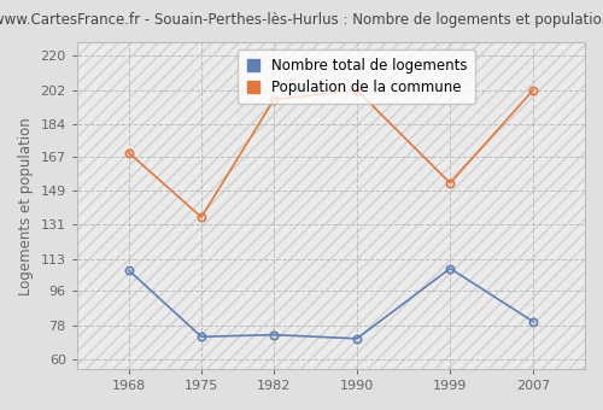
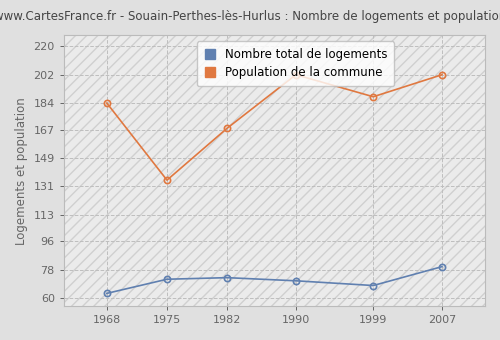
Nombre total de logements/1968: 107 -> 63
Population de la commune/1968: 169 -> 184
Population de la commune/1982: 197 -> 168
Nombre total de logements/1999: 108 -> 68
Population de la commune/1999: 153 -> 188
